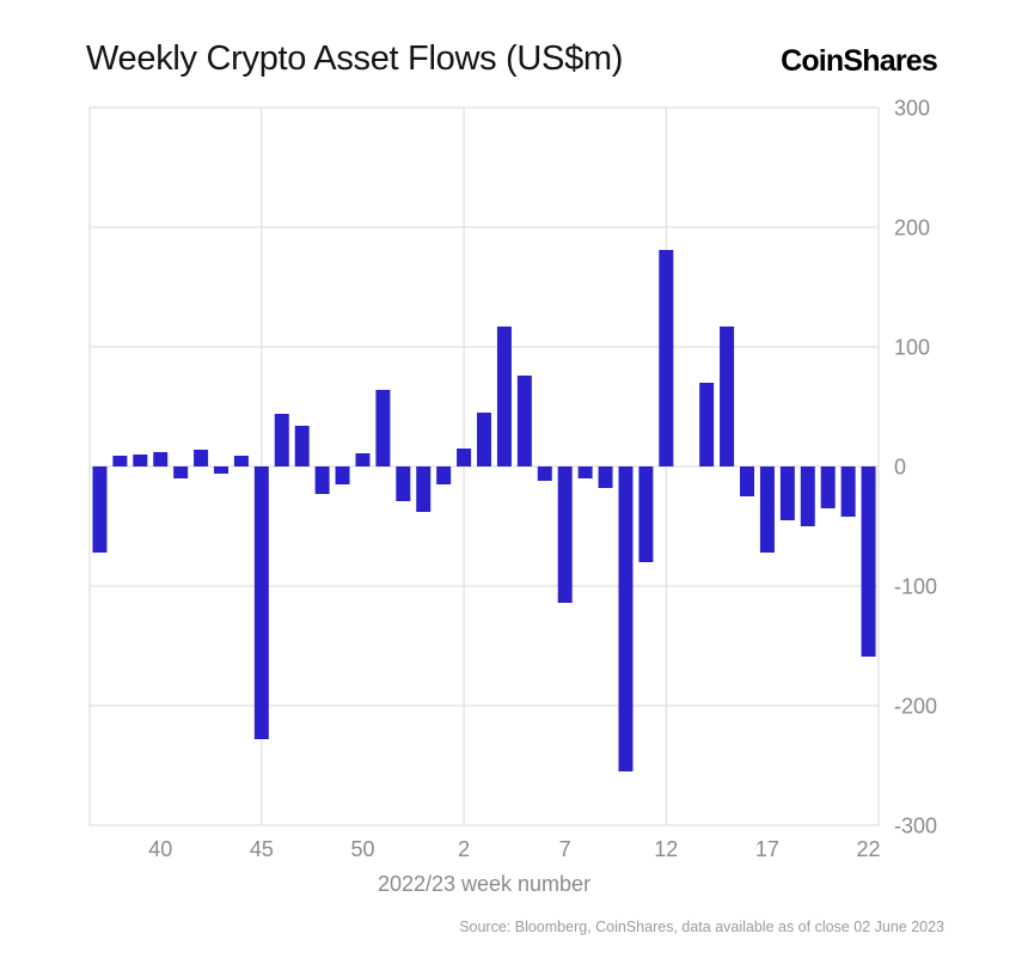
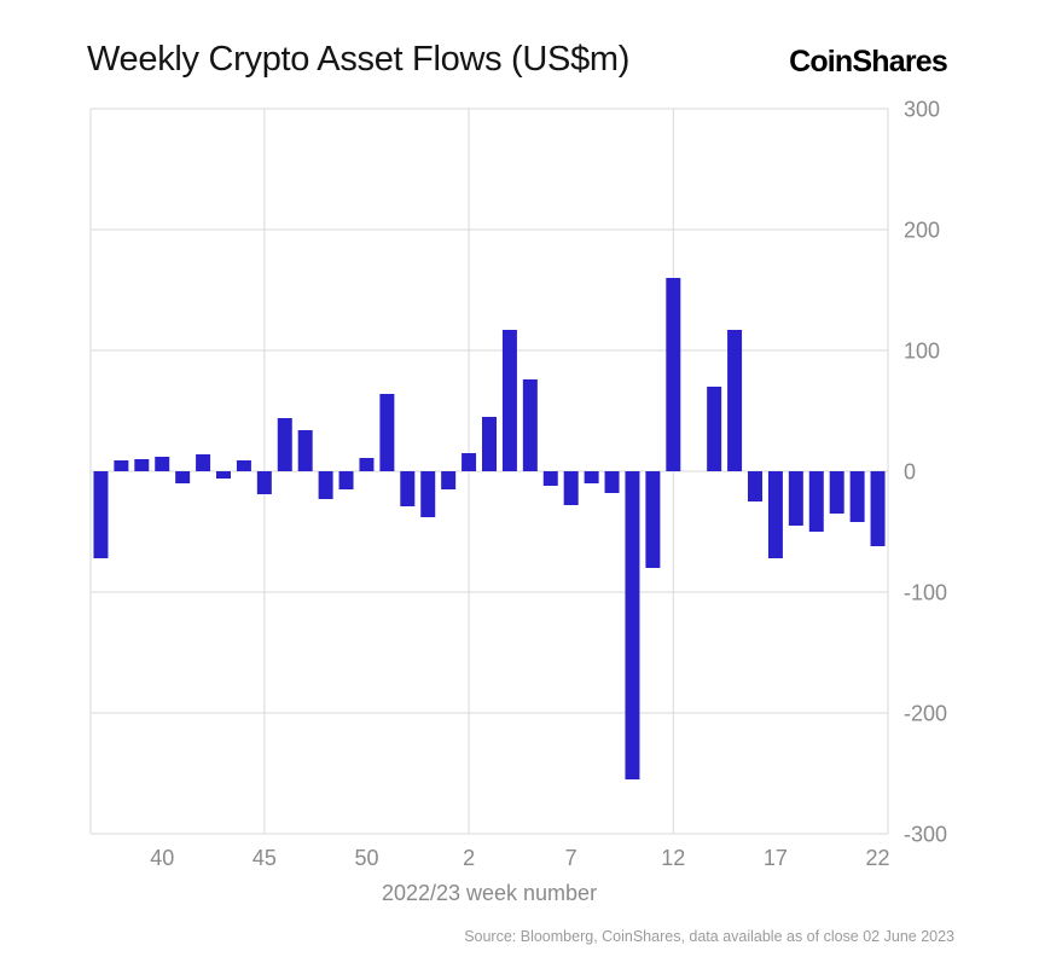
45: -228 -> -19
7: -114 -> -28
12: 181 -> 160
22: -159 -> -62
